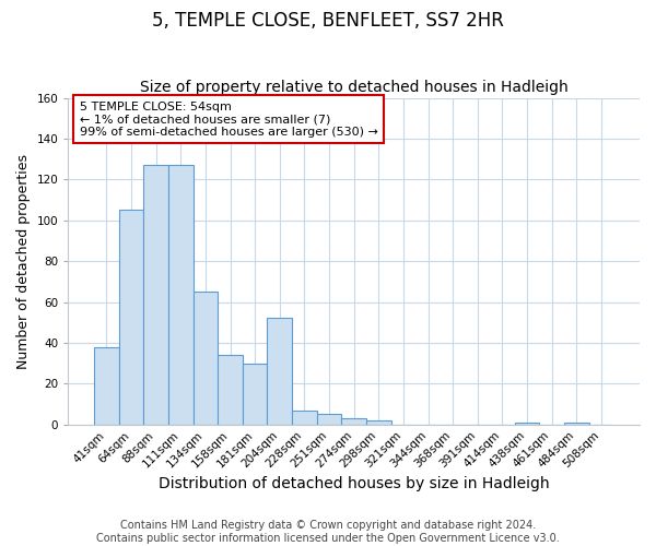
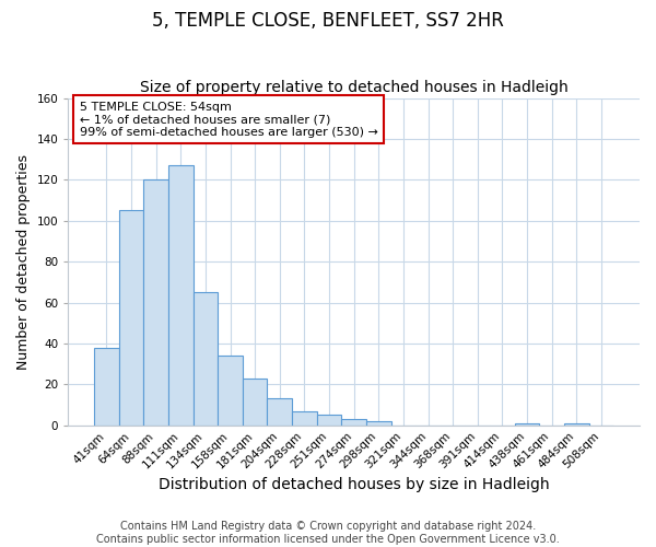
88sqm: 127 -> 120
181sqm: 30 -> 23
204sqm: 52 -> 13
